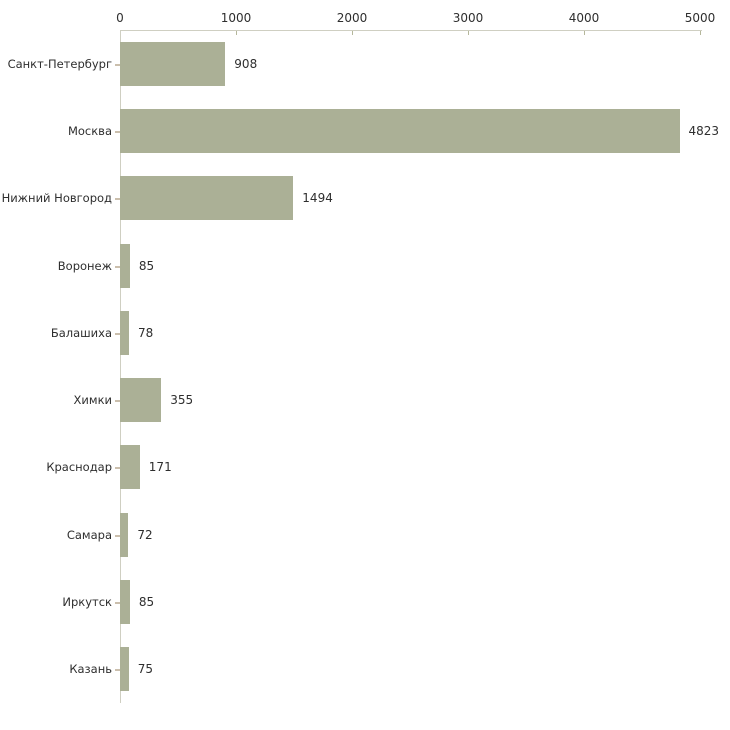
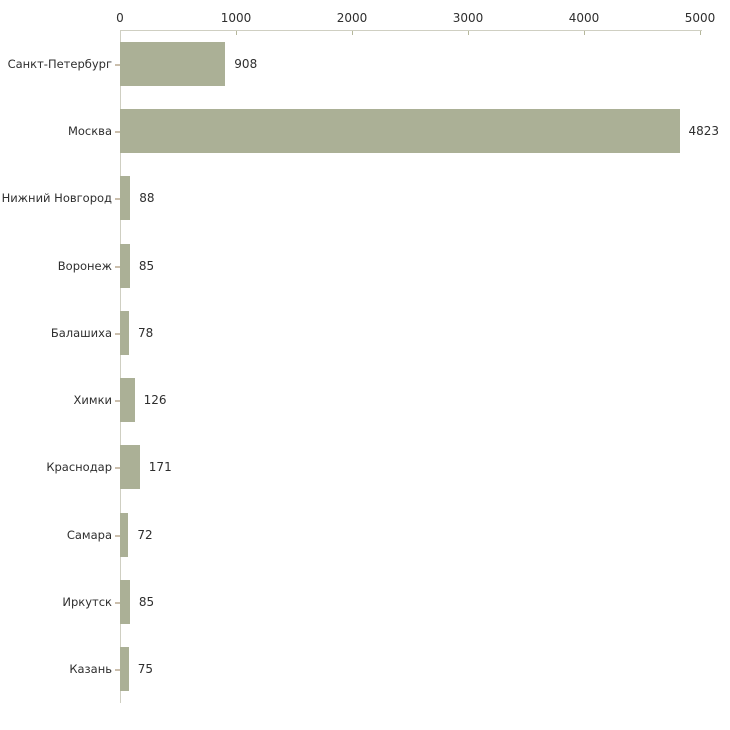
Нижний Новгород: 1494 -> 88
Химки: 355 -> 126
